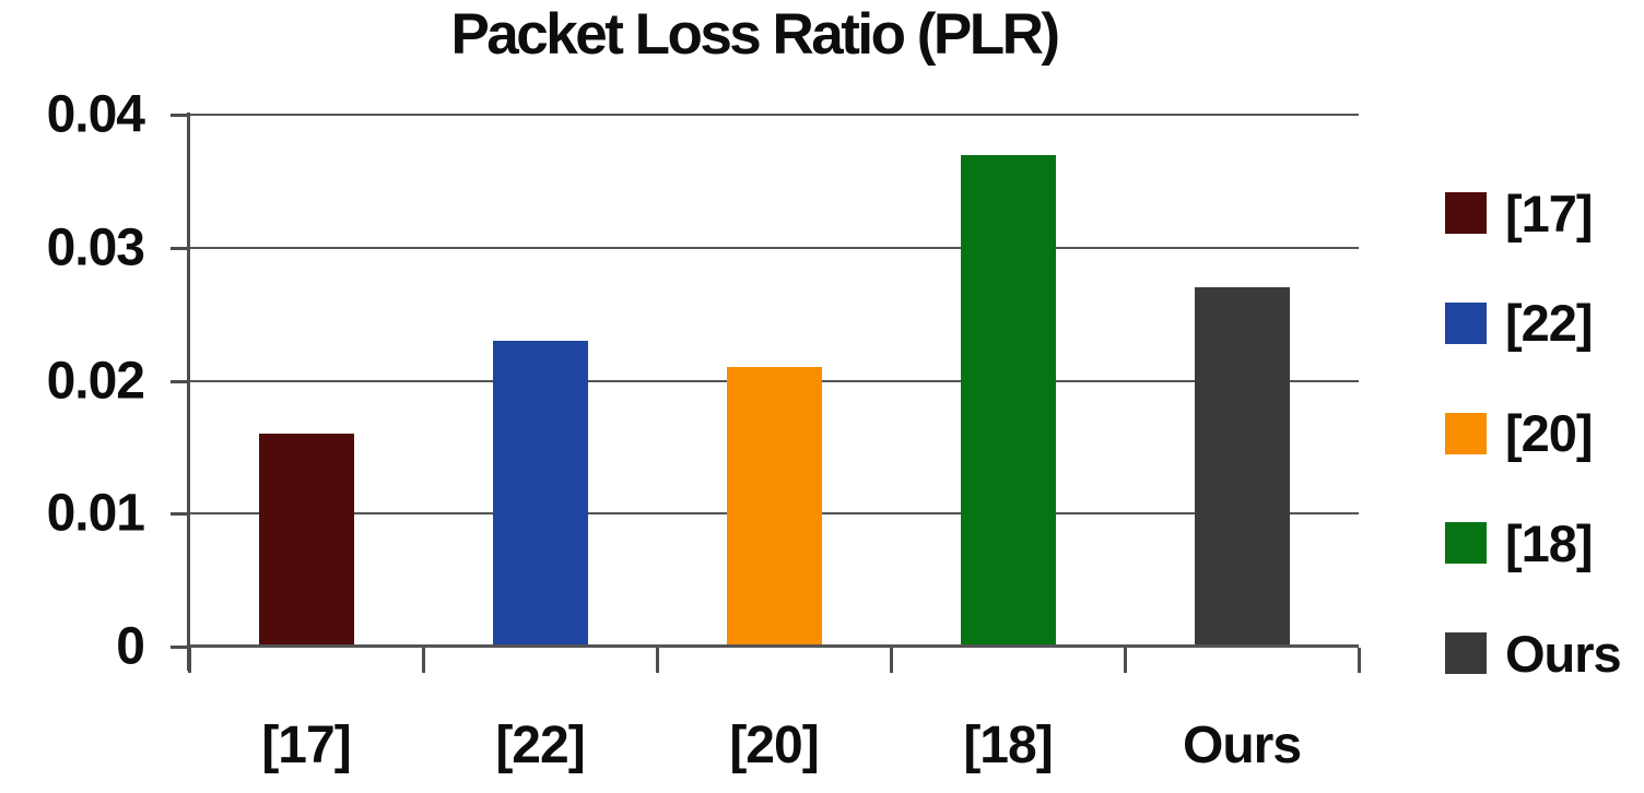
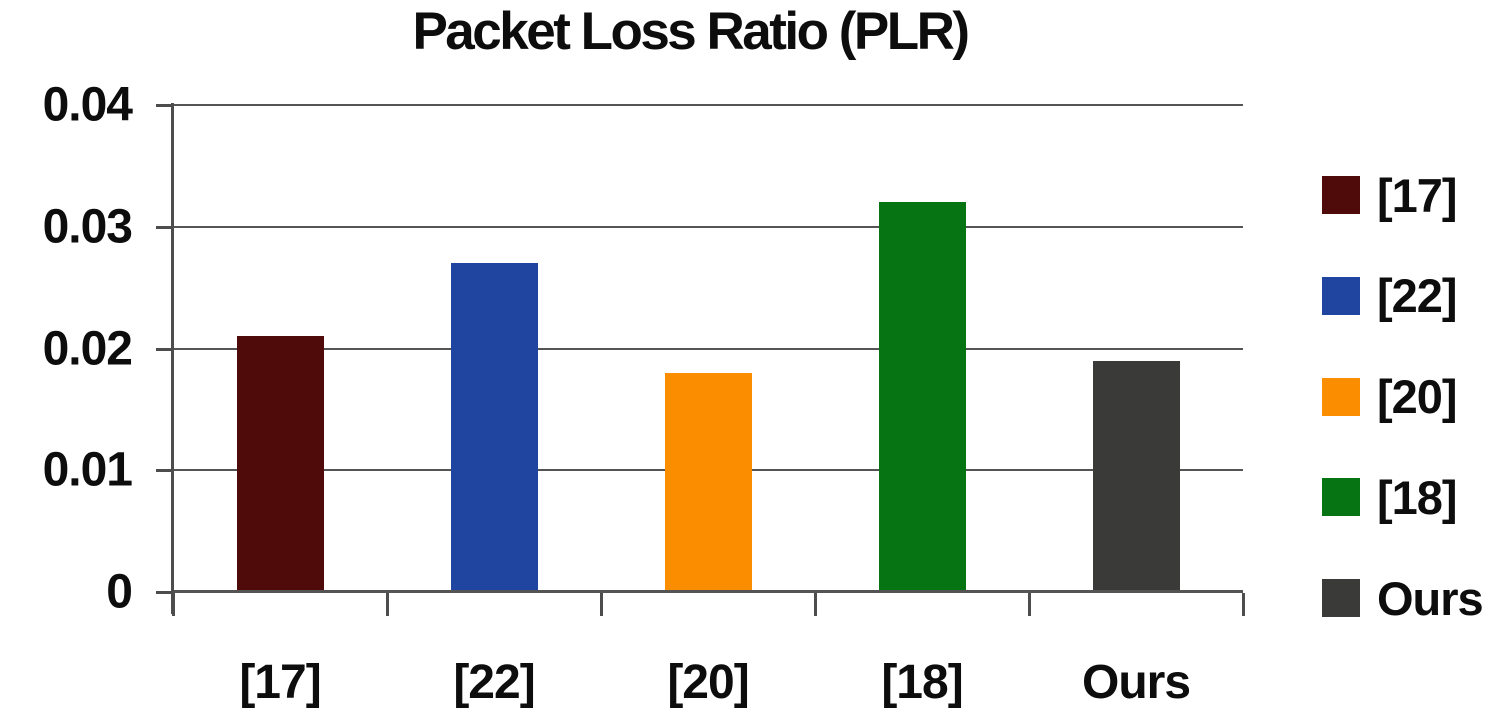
[17]: 0.016 -> 0.021
[22]: 0.023 -> 0.027
[20]: 0.021 -> 0.018
[18]: 0.037 -> 0.032
Ours: 0.027 -> 0.019
